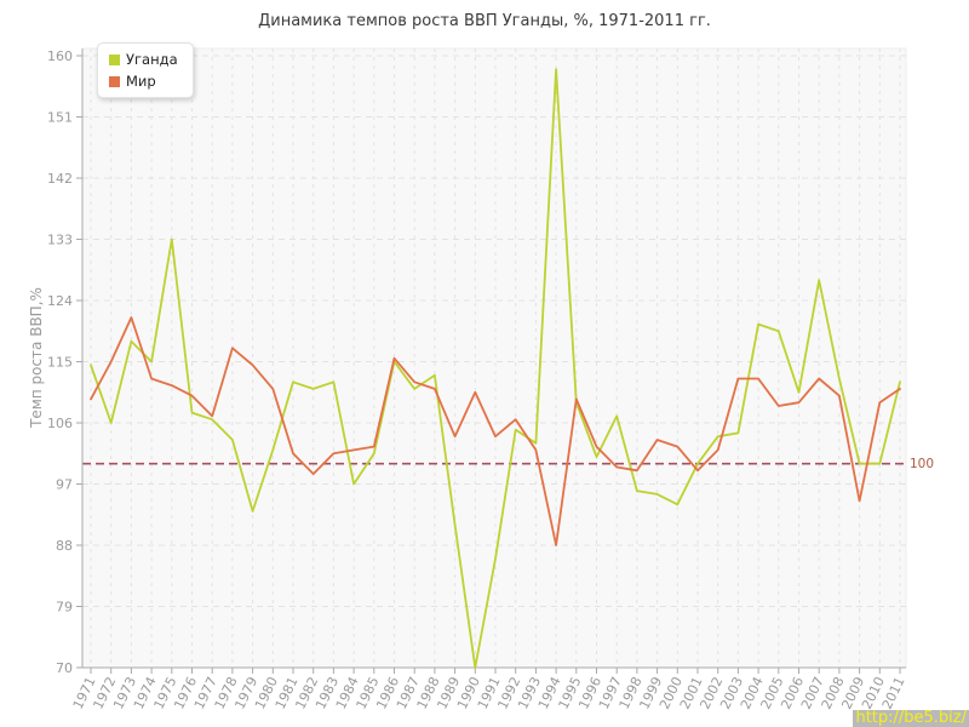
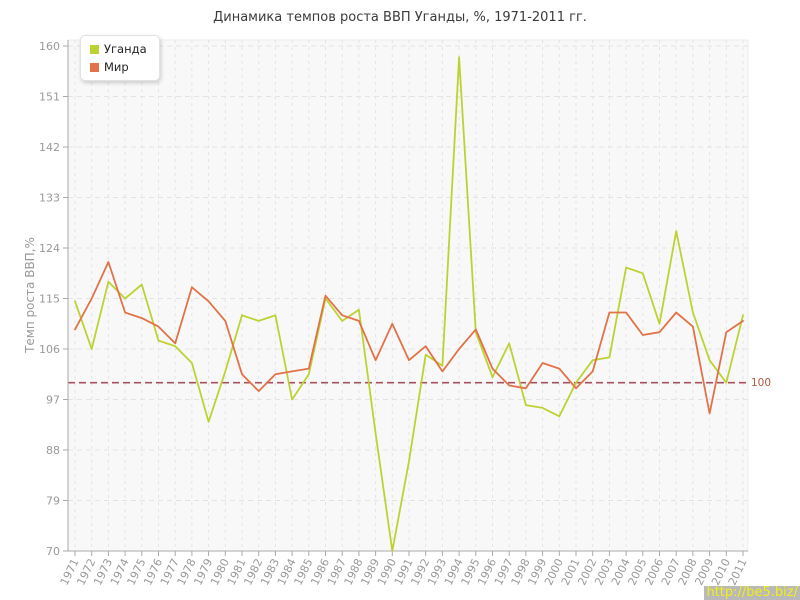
Уганда/1975: 133 -> 118
Мир/1994: 88 -> 106
Уганда/2009: 100 -> 104
